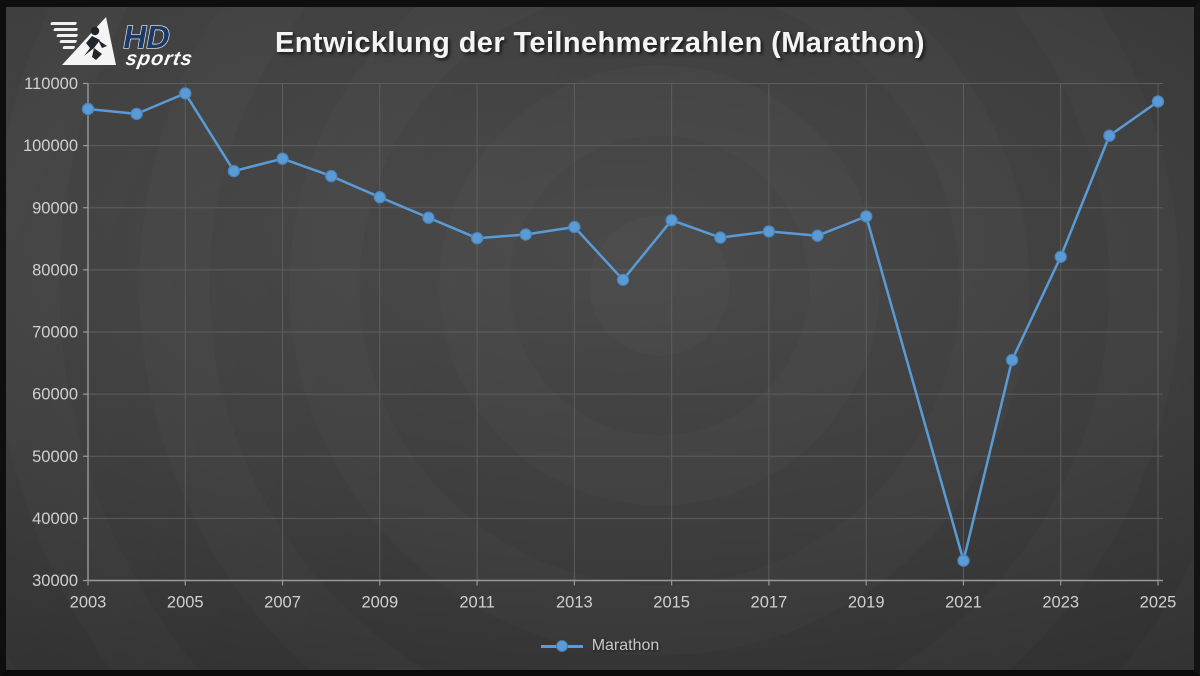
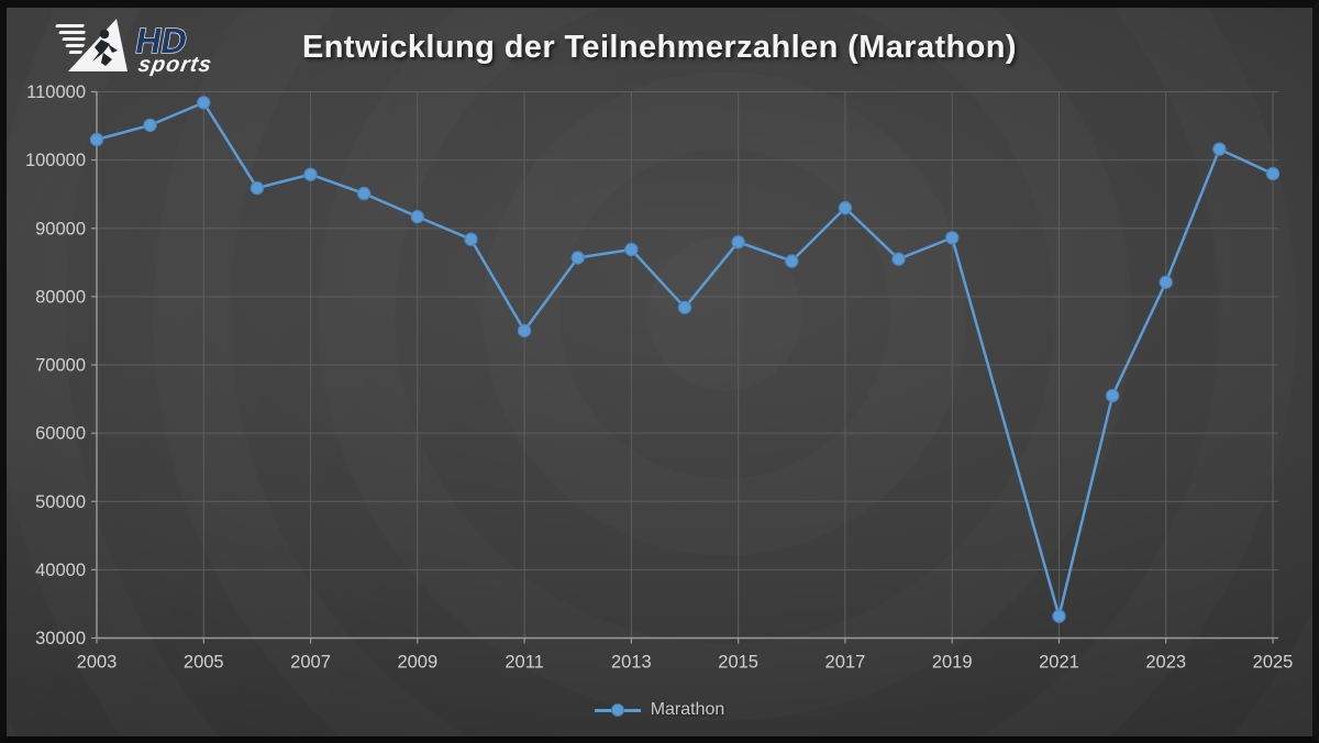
2003: 106000 -> 103000
2011: 85000 -> 75000
2017: 86000 -> 93000
2025: 107000 -> 98000
